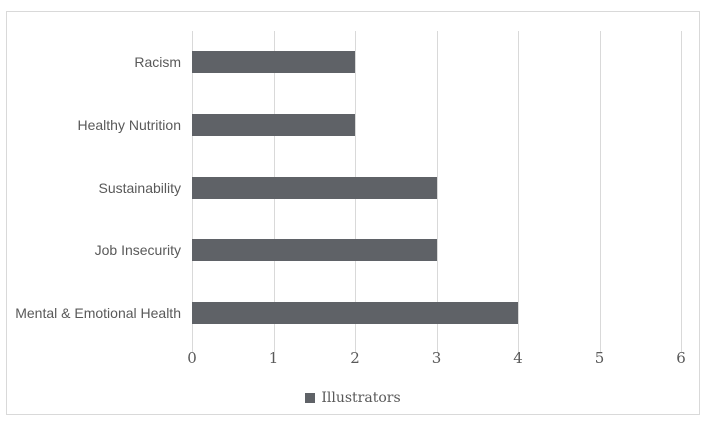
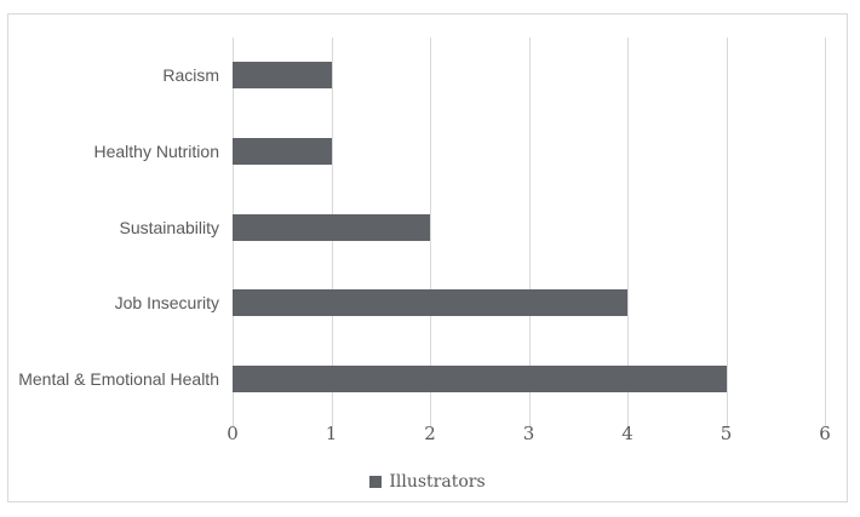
Racism: 2 -> 1
Healthy Nutrition: 2 -> 1
Sustainability: 3 -> 2
Job Insecurity: 3 -> 4
Mental & Emotional Health: 4 -> 5
